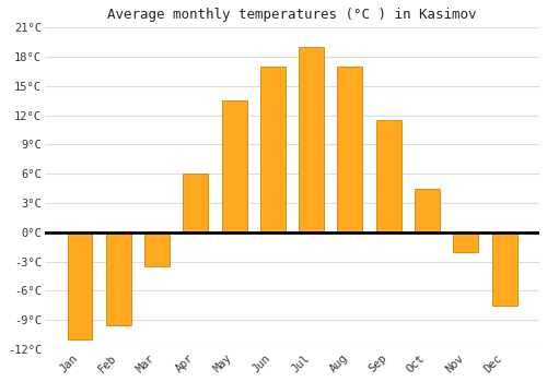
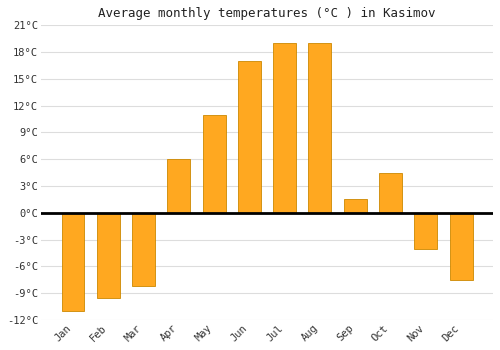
Mar: -3.5°C -> -8.2°C
May: 13.5°C -> 11.0°C
Aug: 17.0°C -> 19.0°C
Sep: 11.5°C -> 1.6°C
Nov: -2.0°C -> -4.0°C
